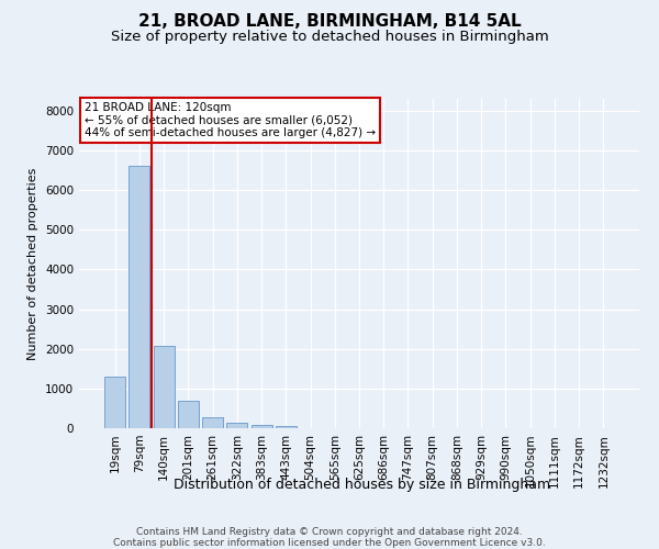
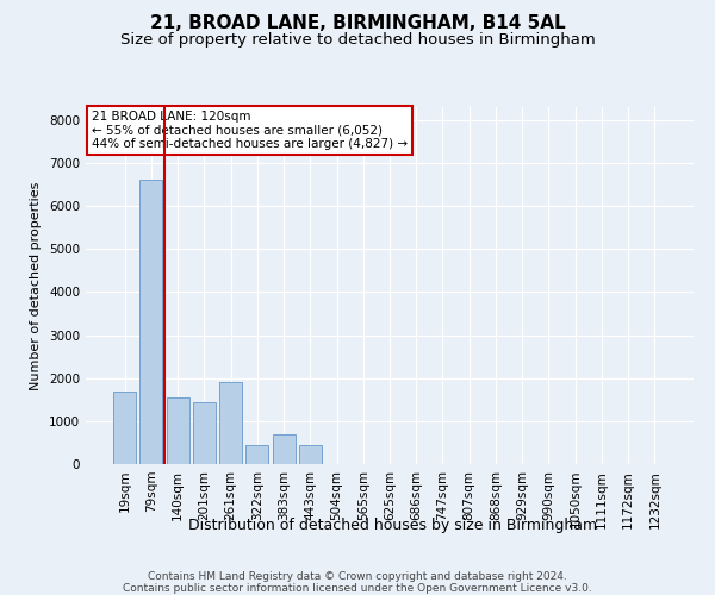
19sqm: 1300 -> 1700
140sqm: 2080 -> 1550
201sqm: 700 -> 1450
261sqm: 290 -> 1900
322sqm: 130 -> 450
383sqm: 80 -> 700
443sqm: 60 -> 450
